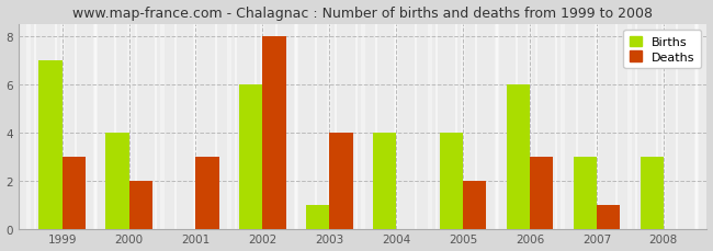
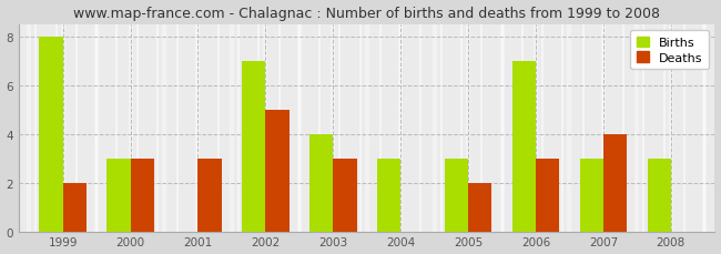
Births/1999: 7 -> 8
Deaths/1999: 3 -> 2
Births/2000: 4 -> 3
Deaths/2000: 2 -> 3
Births/2002: 6 -> 7
Deaths/2002: 8 -> 5
Births/2003: 1 -> 4
Deaths/2003: 4 -> 3
Births/2004: 4 -> 3
Births/2005: 4 -> 3
Births/2006: 6 -> 7
Deaths/2007: 1 -> 4
